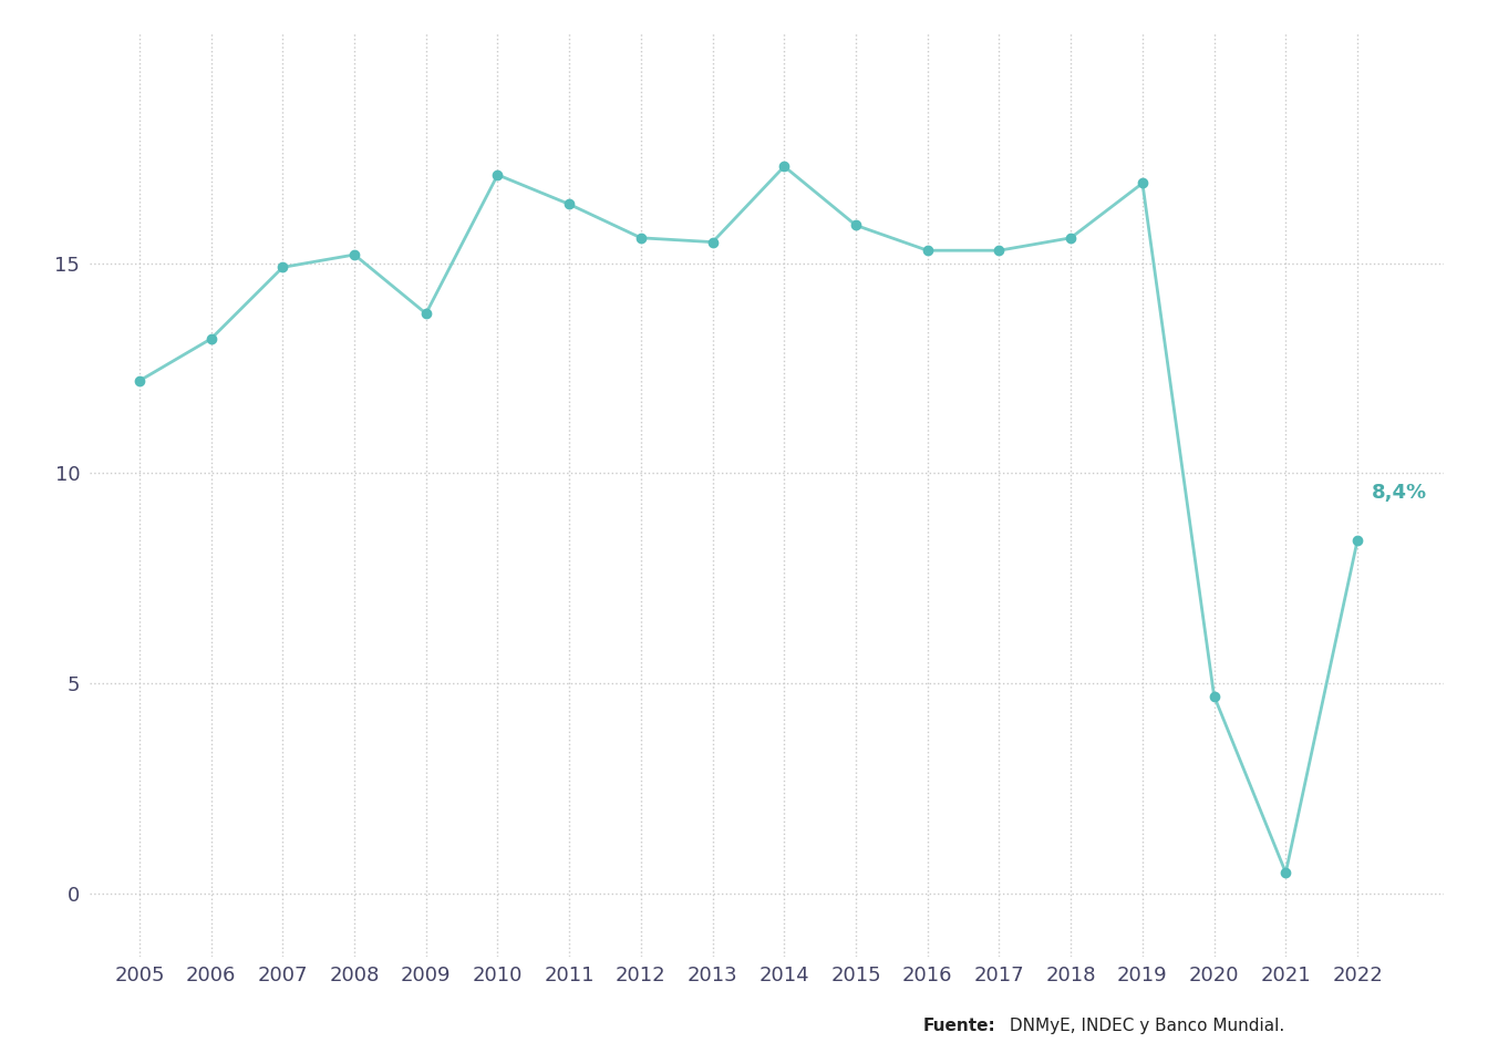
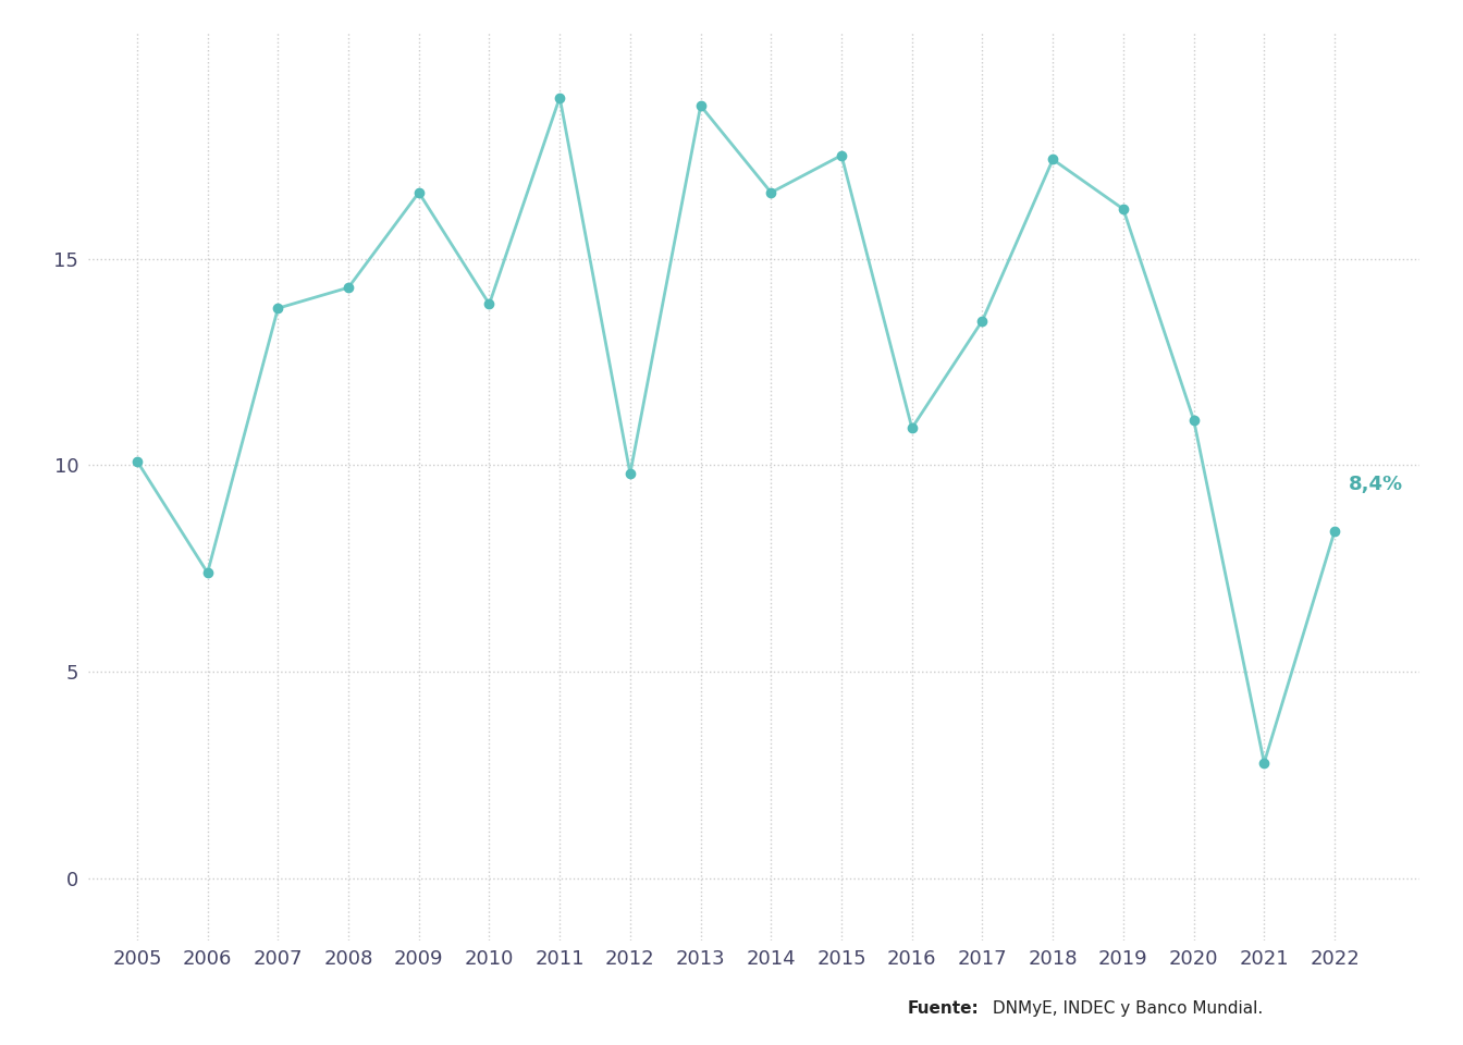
2005: 12.2 -> 10.1
2006: 13.2 -> 7.4
2007: 14.9 -> 13.8
2008: 15.2 -> 14.3
2009: 13.8 -> 16.6
2010: 17.1 -> 13.9
2011: 16.4 -> 18.9
2012: 15.6 -> 9.8
2013: 15.5 -> 18.7
2014: 17.3 -> 16.6
2015: 15.9 -> 17.5
2016: 15.3 -> 10.9
2017: 15.3 -> 13.5
2018: 15.6 -> 17.4
2019: 16.9 -> 16.2
2020: 4.7 -> 11.1
2021: 0.5 -> 2.8
